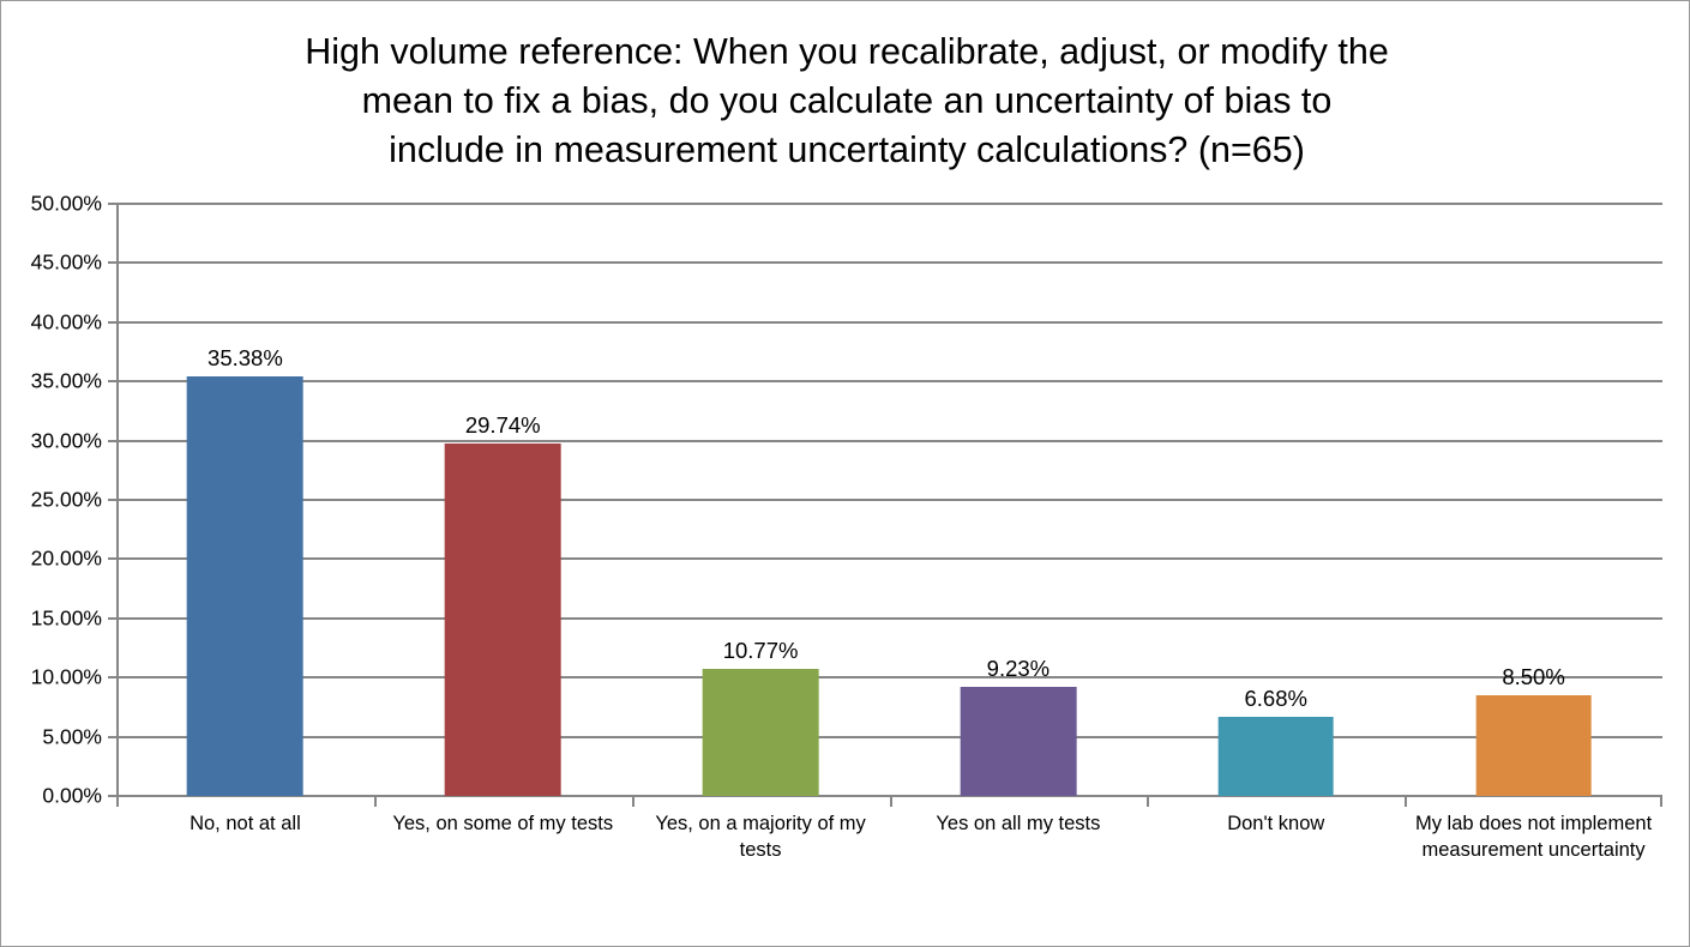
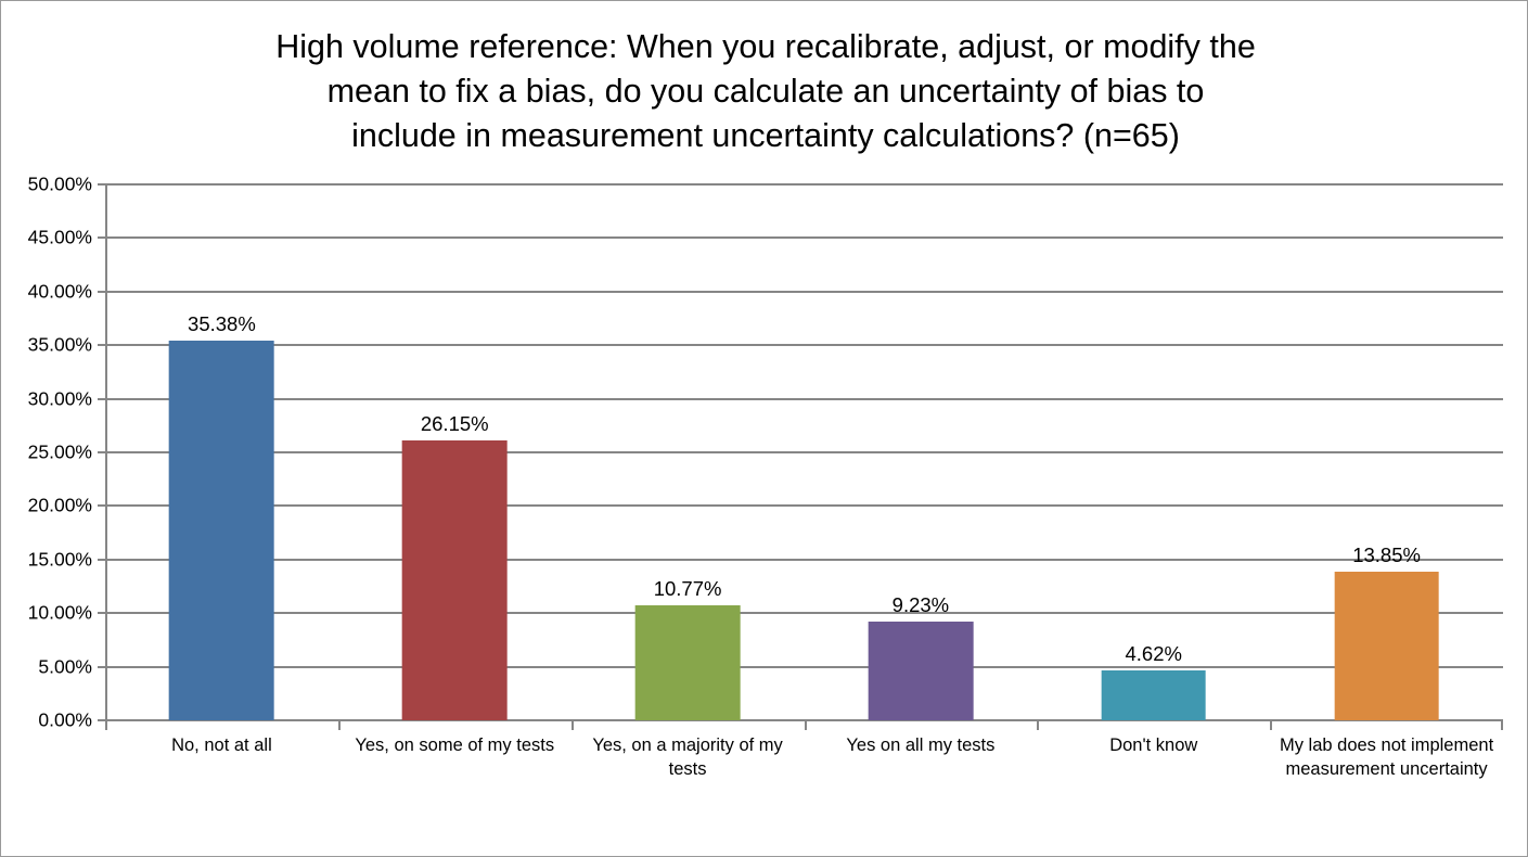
Yes, on some of my tests: 29.74% -> 26.15%
Don't know: 6.68% -> 4.62%
My lab does not implement measurement uncertainty: 8.50% -> 13.85%
